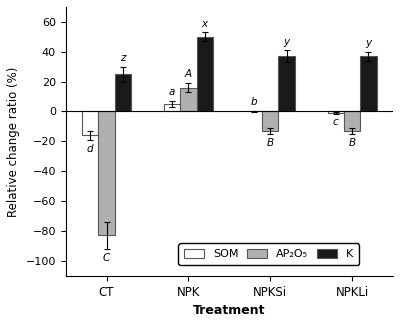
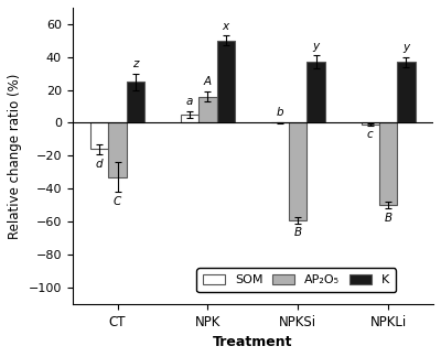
AP₂O₅/CT: -83 -> -33
AP₂O₅/NPKSi: -13 -> -59
AP₂O₅/NPKLi: -13 -> -50
